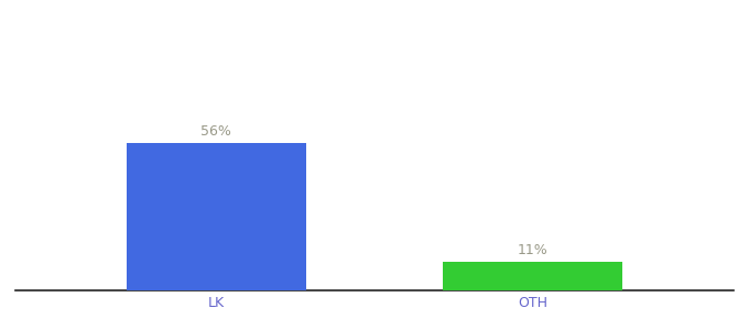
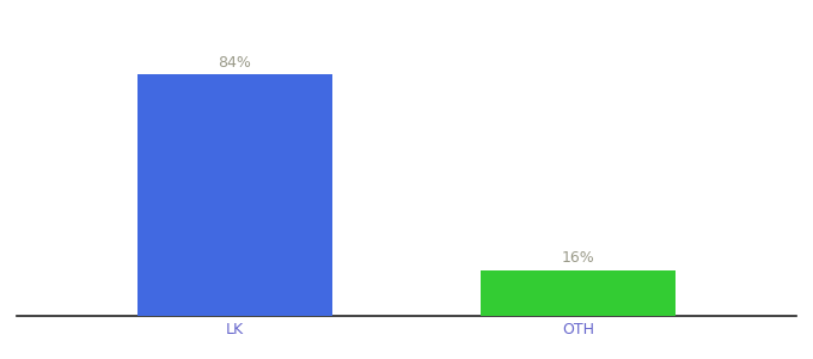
LK: 56% -> 84%
OTH: 11% -> 16%
